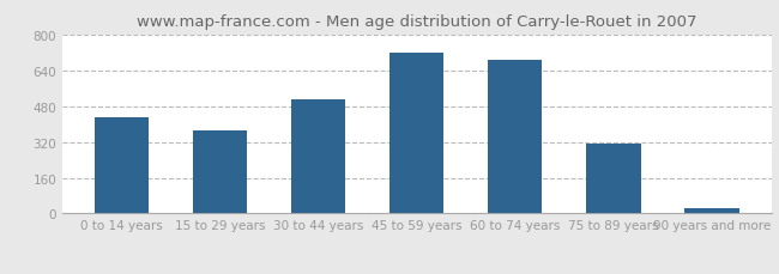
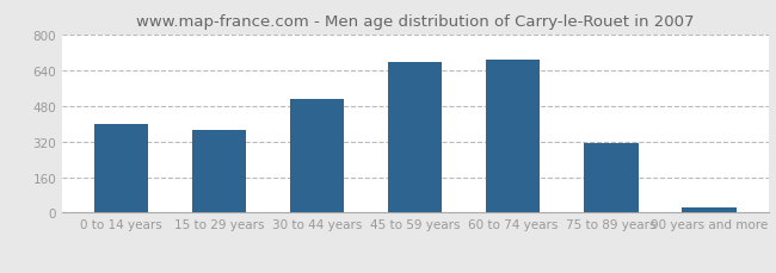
0 to 14 years: 430 -> 400
45 to 59 years: 720 -> 680
